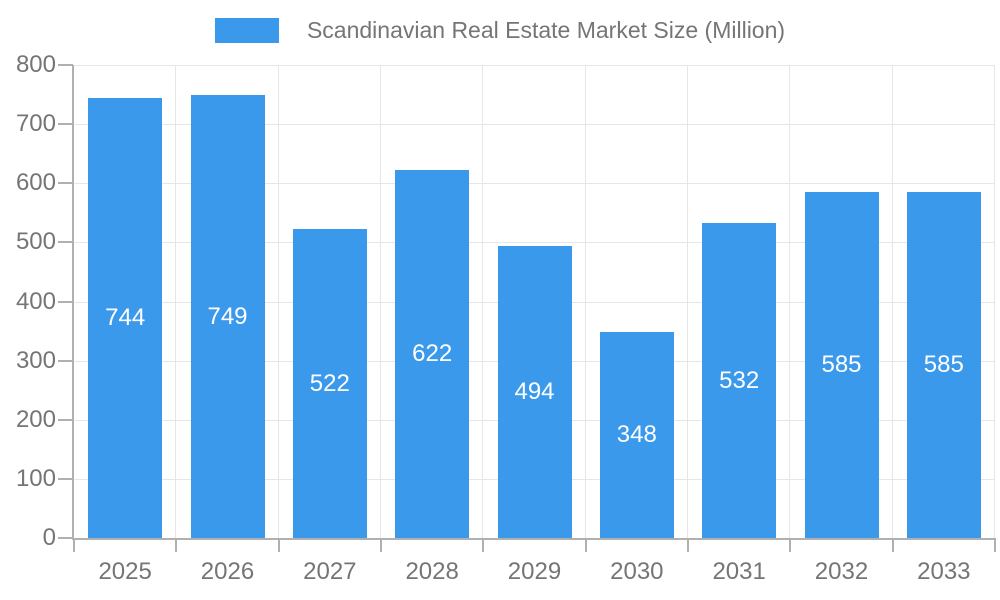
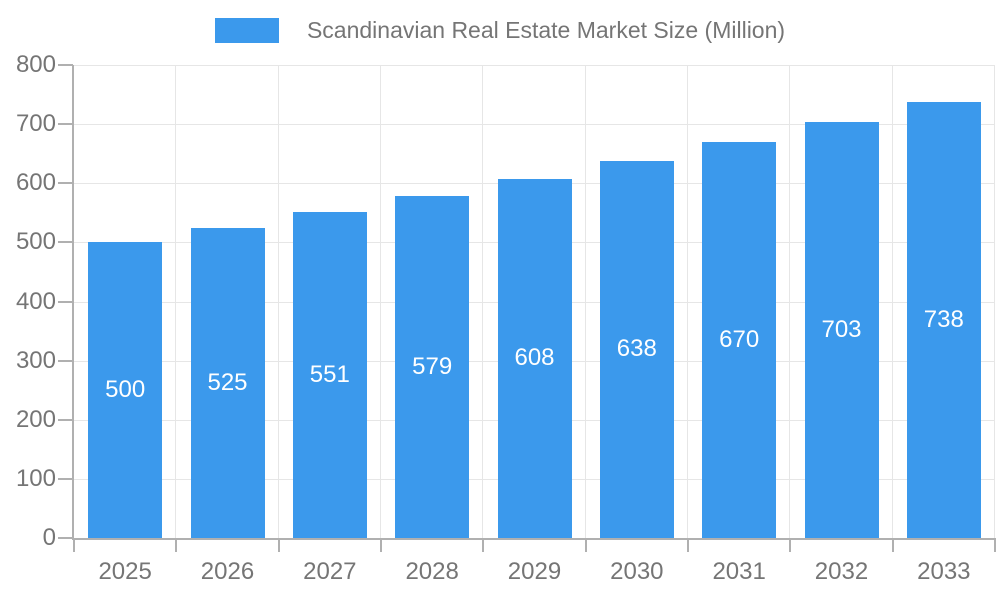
2025: 744 -> 500
2026: 749 -> 525
2027: 522 -> 551
2028: 622 -> 579
2029: 494 -> 608
2030: 348 -> 638
2031: 532 -> 670
2032: 585 -> 703
2033: 585 -> 738
